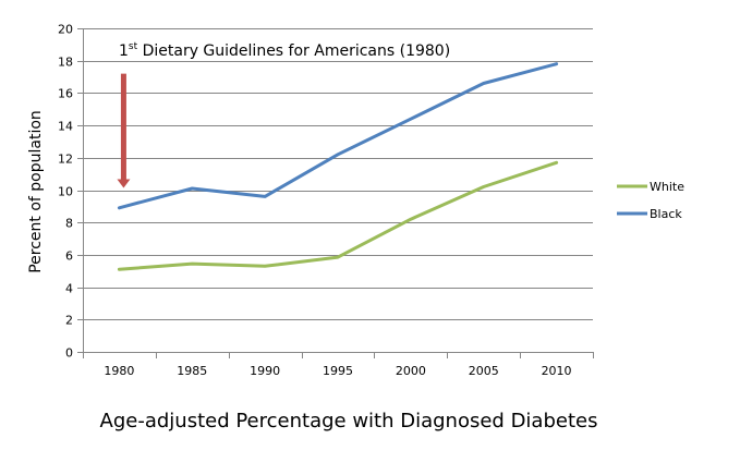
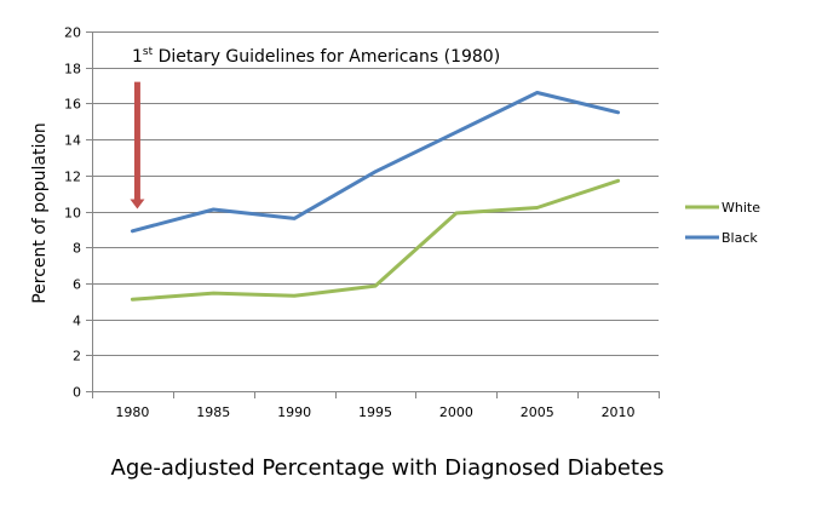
White/2000: 8.2 -> 9.9
Black/2010: 17.8 -> 15.5
